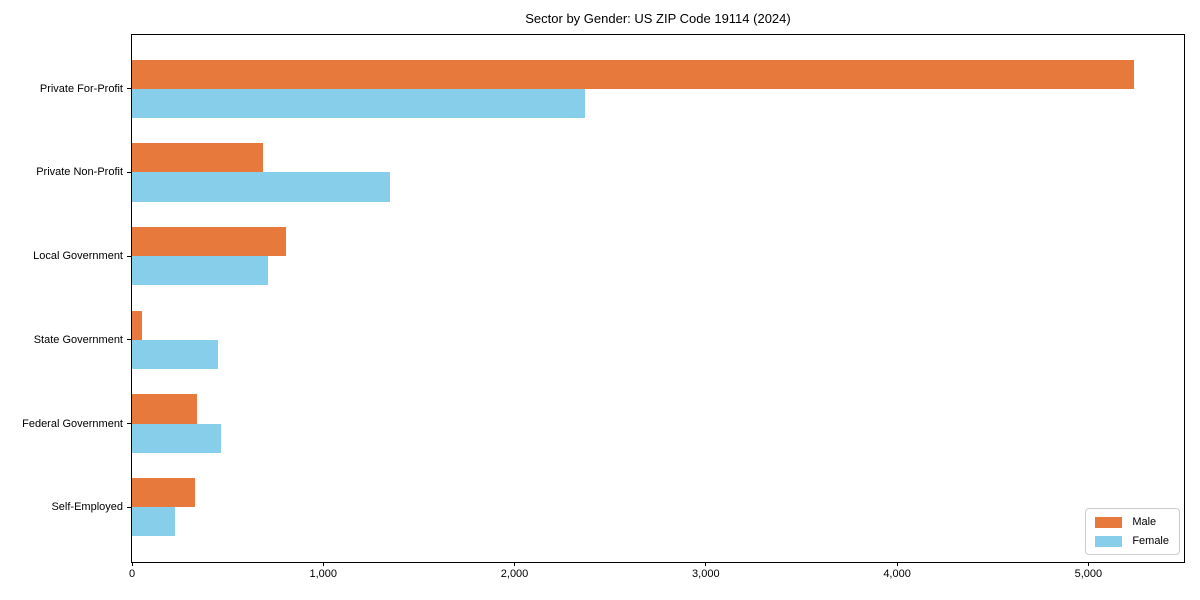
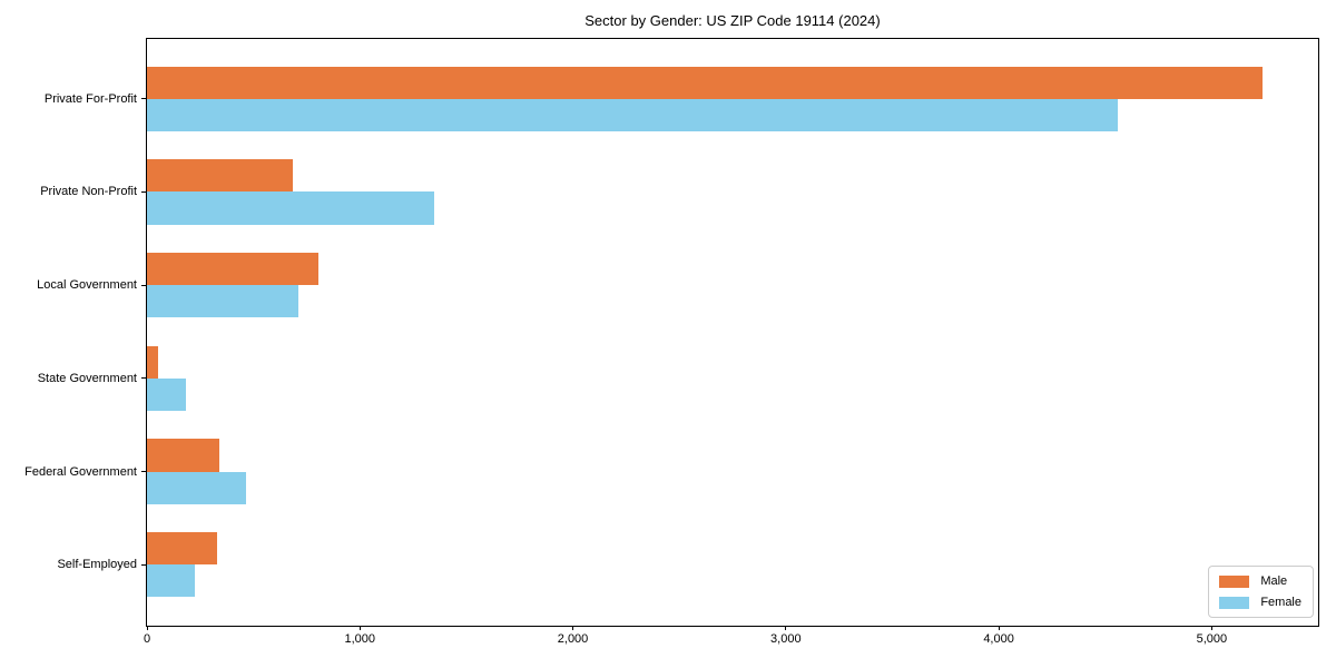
Female/Private For-Profit: 2370 -> 4560
Female/State Government: 450 -> 180
